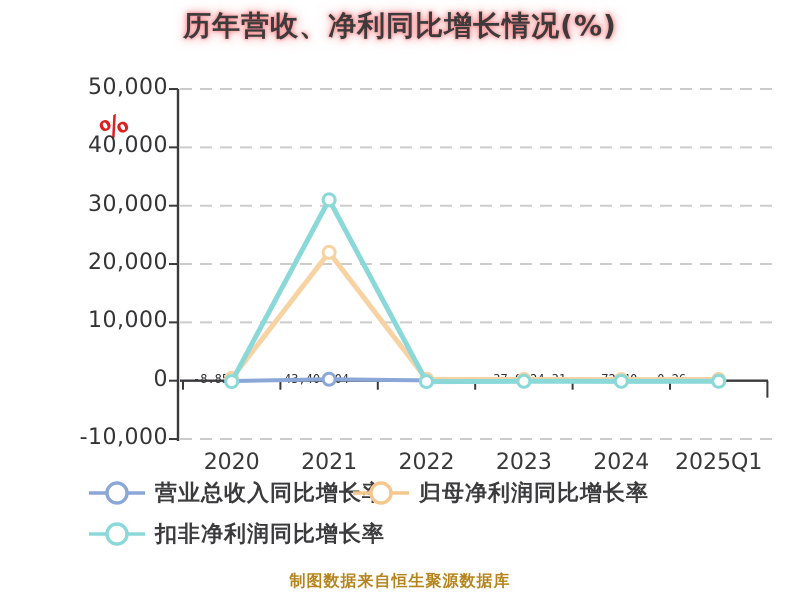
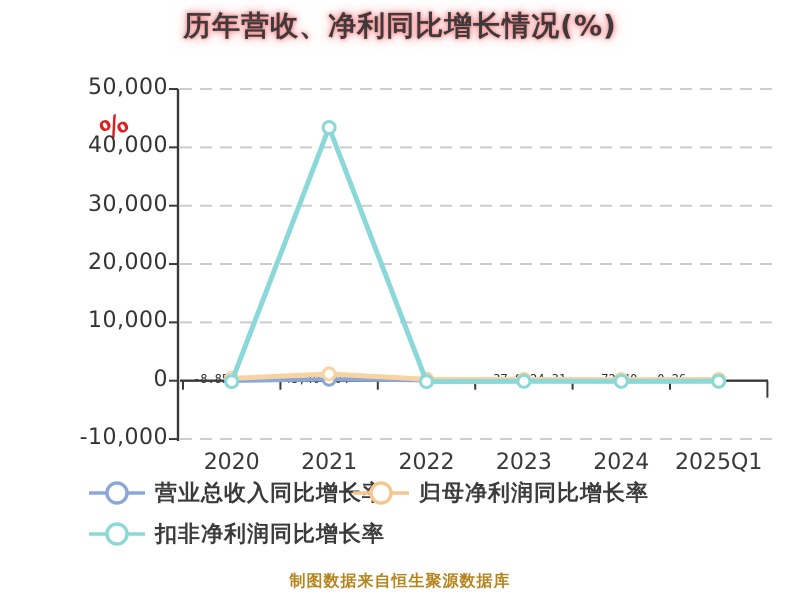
归母净利润同比增长率/2021: 22000 -> 1000
扣非净利润同比增长率/2021: 31000 -> 43000
